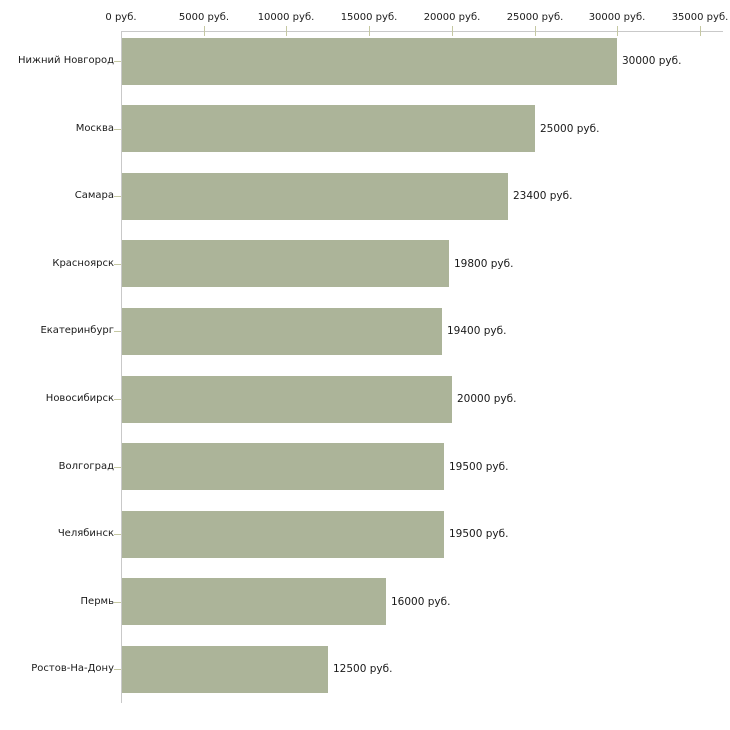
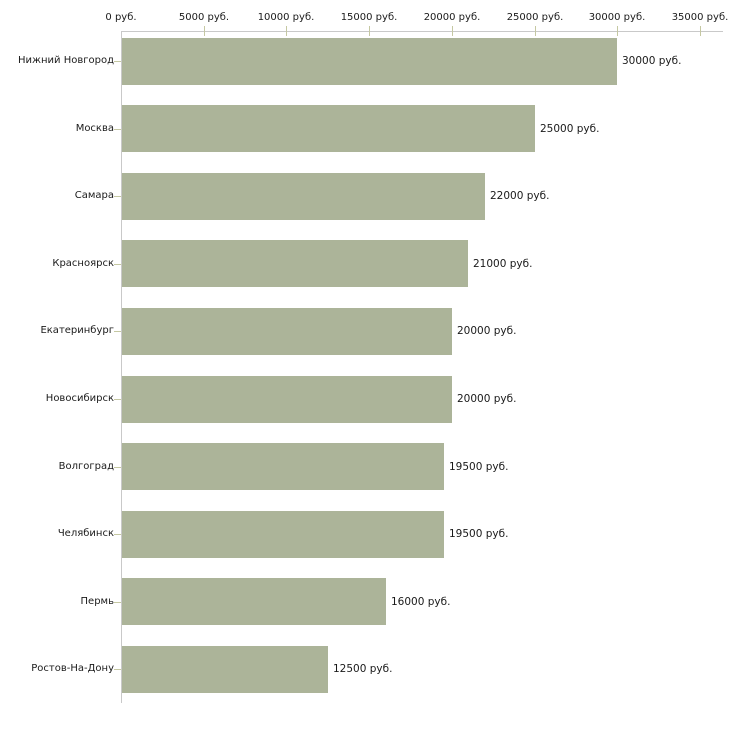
Самара: 23400 -> 22000
Красноярск: 19800 -> 21000
Екатеринбург: 19400 -> 20000
